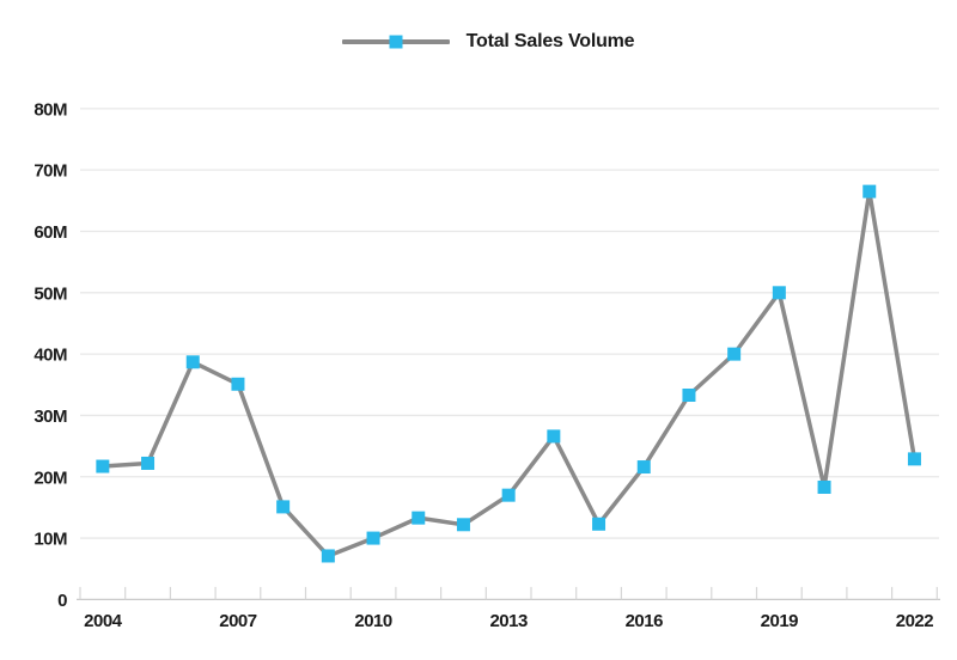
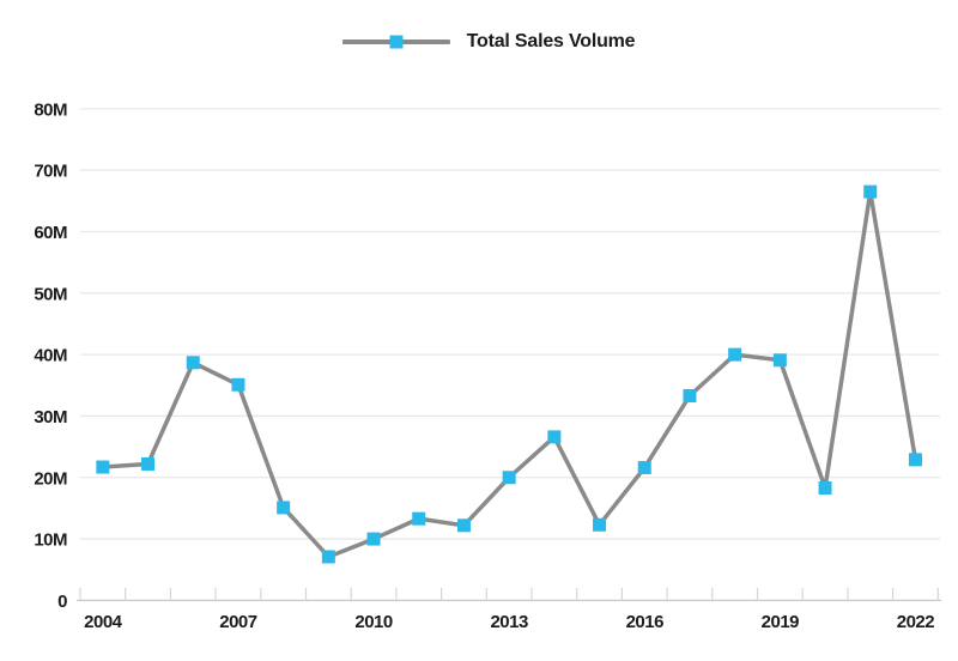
2013: 17M -> 20M
2019: 50M -> 39M
